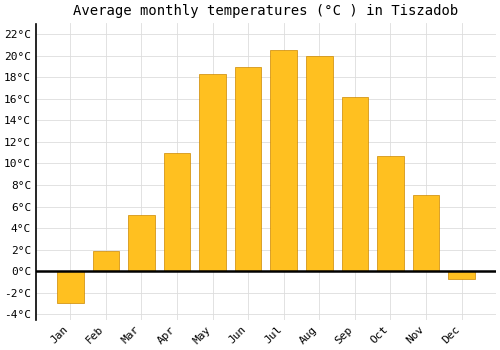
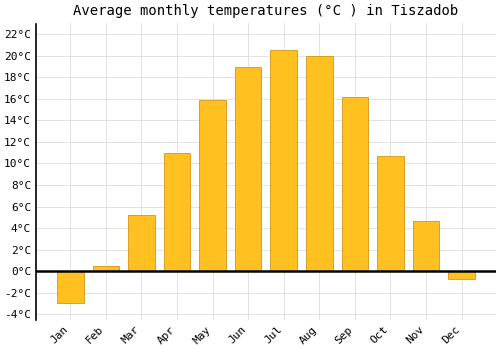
Feb: 1.9°C -> 0.5°C
May: 18.3°C -> 15.9°C
Nov: 7.1°C -> 4.7°C
